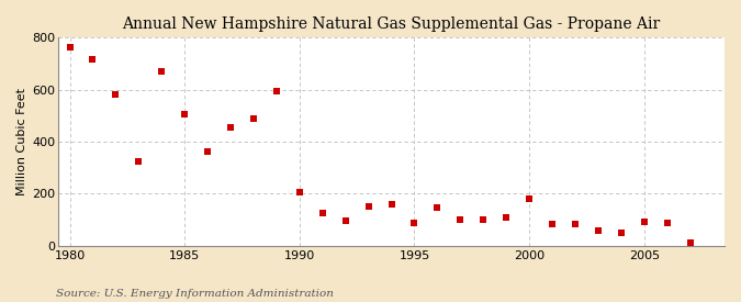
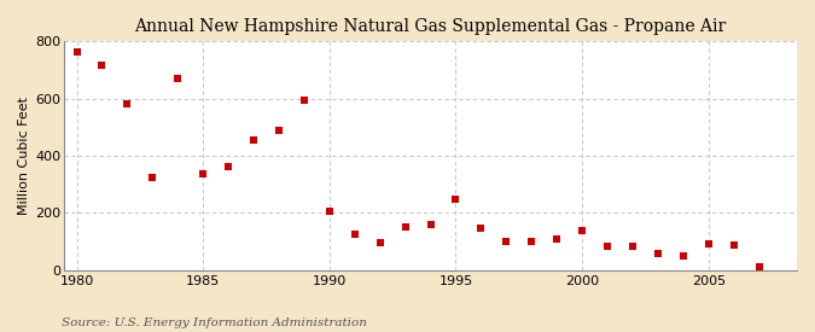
1985: 507 -> 335
1995: 90 -> 250
2000: 180 -> 140
